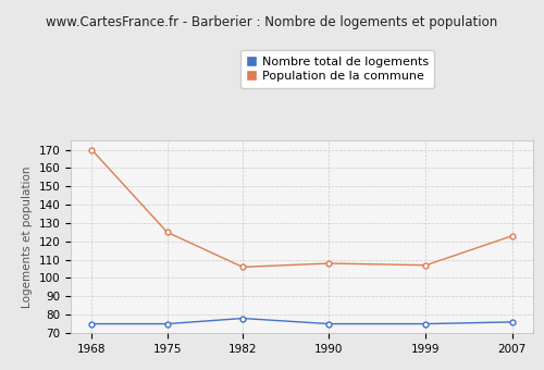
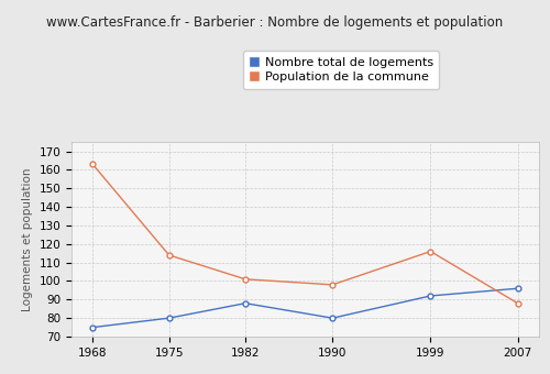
Population de la commune/1968: 170 -> 163
Nombre total de logements/1975: 75 -> 80
Population de la commune/1975: 125 -> 114
Nombre total de logements/1982: 78 -> 88
Population de la commune/1982: 106 -> 101
Nombre total de logements/1990: 75 -> 80
Population de la commune/1990: 108 -> 98
Nombre total de logements/1999: 75 -> 92
Population de la commune/1999: 107 -> 116
Nombre total de logements/2007: 76 -> 96
Population de la commune/2007: 123 -> 88
